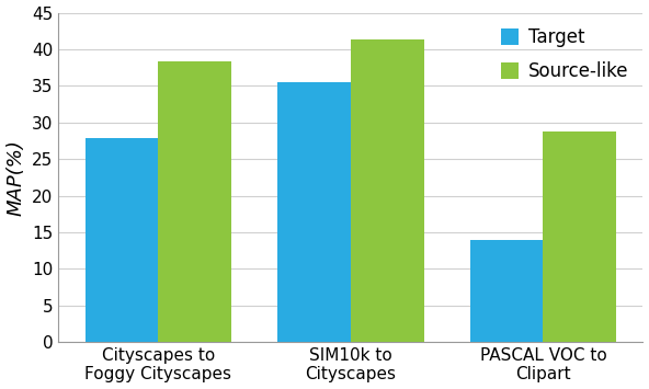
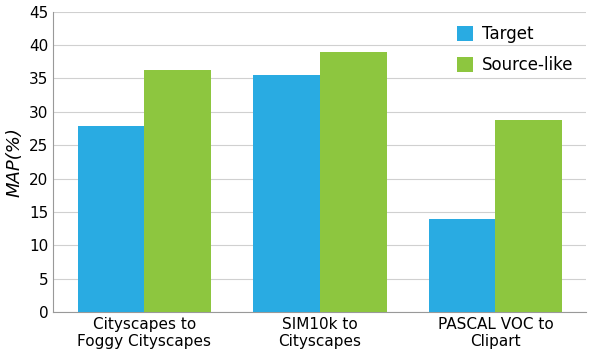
Source-like/Cityscapes to Foggy Cityscapes: 38.3 -> 36.2
Source-like/SIM10k to Cityscapes: 41.4 -> 39.0
